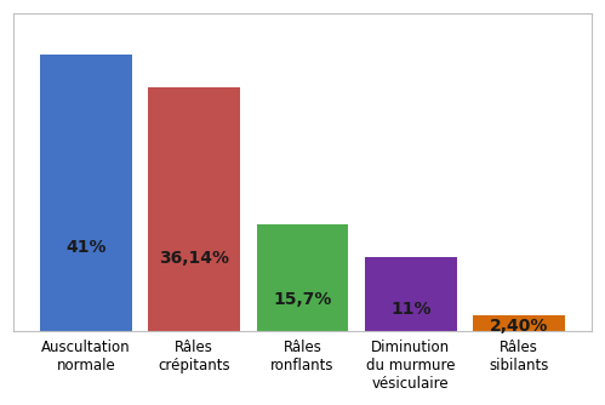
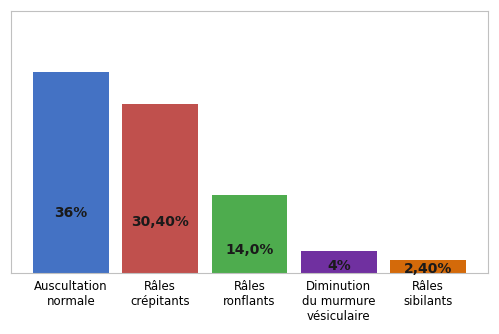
Auscultation normale: 41% -> 36%
Râles crépitants: 36,14% -> 30,40%
Râles ronflants: 15,7% -> 14,0%
Diminution du murmure vésiculaire: 11% -> 4%
